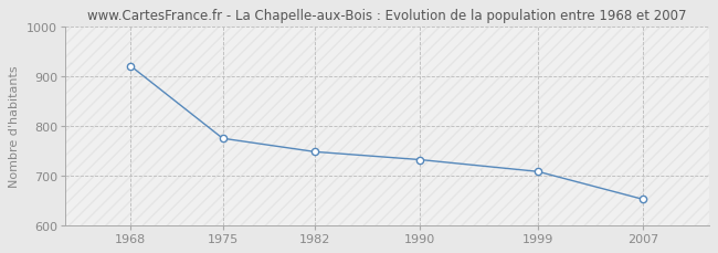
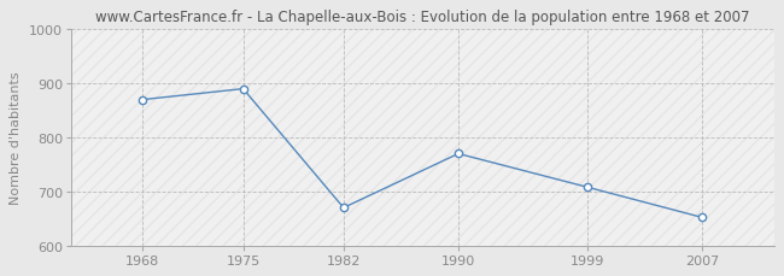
1968: 921 -> 870
1975: 775 -> 890
1982: 748 -> 670
1990: 732 -> 770
